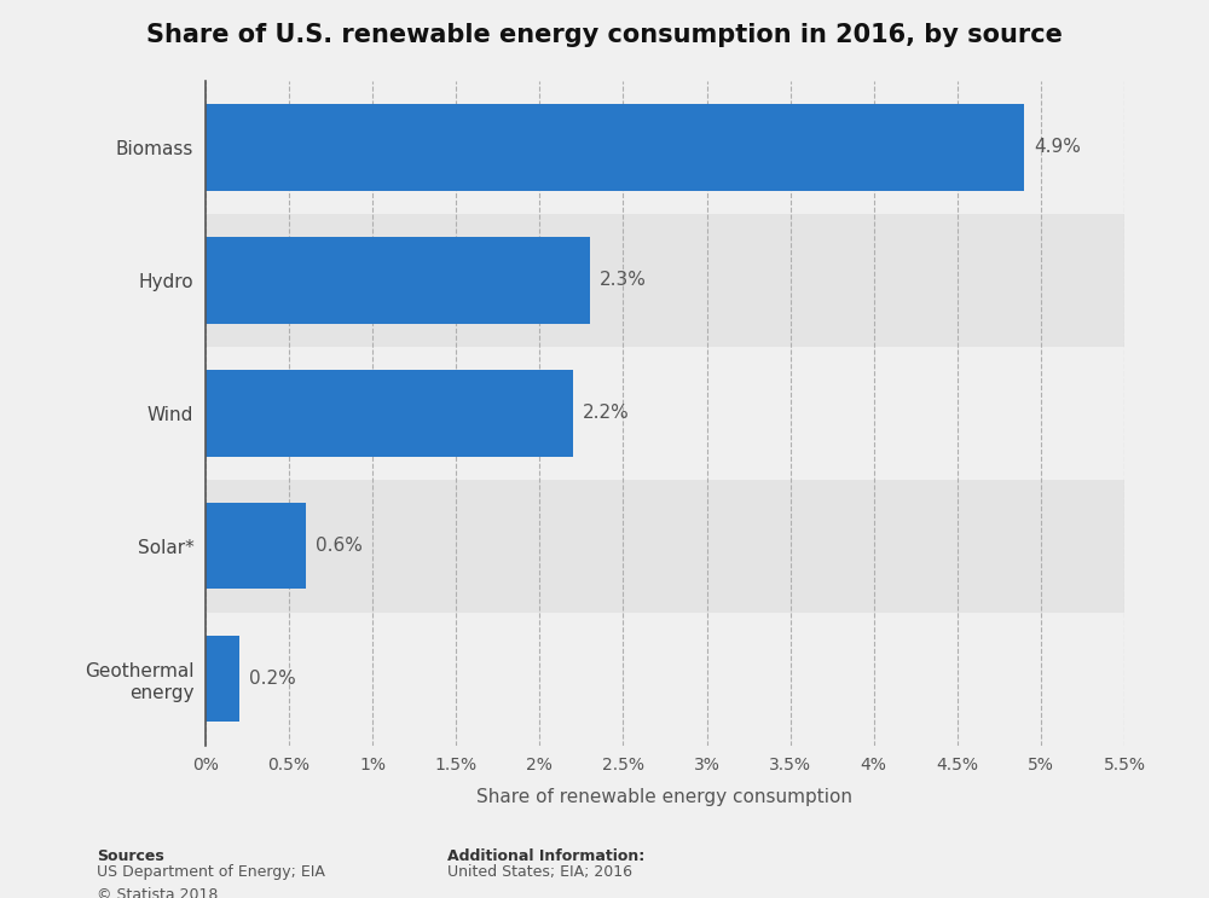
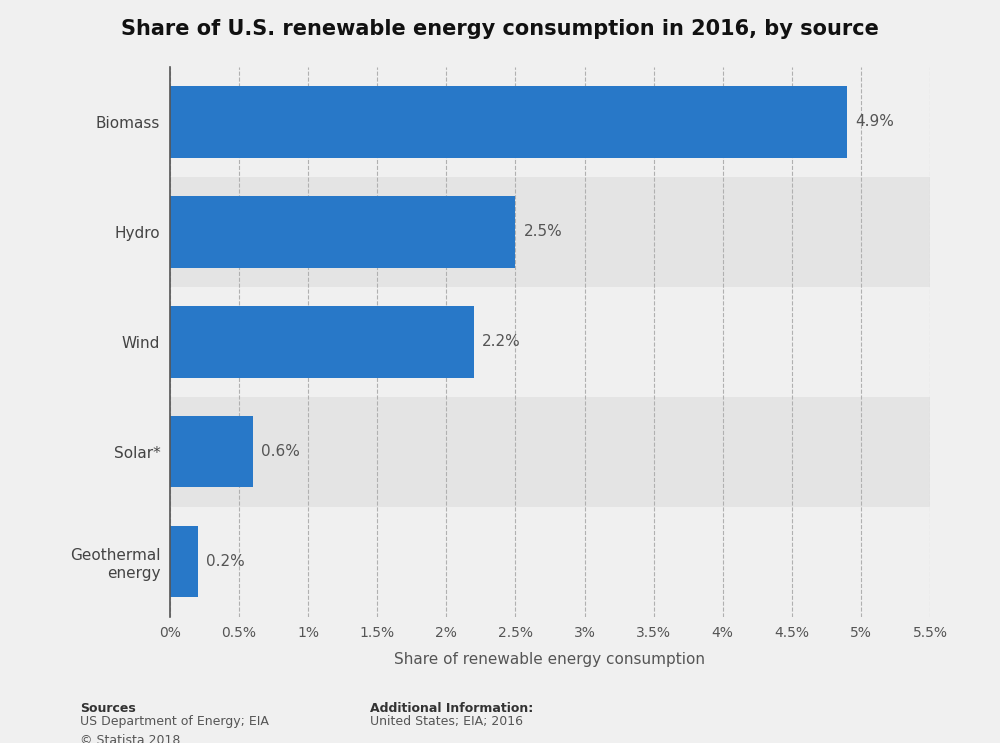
Hydro: 2.3% -> 2.5%
